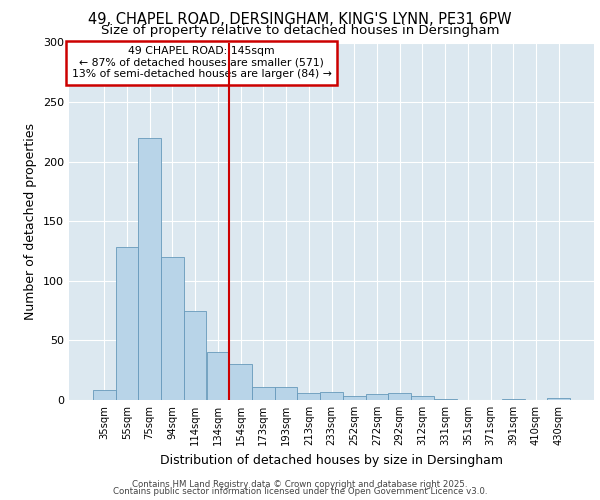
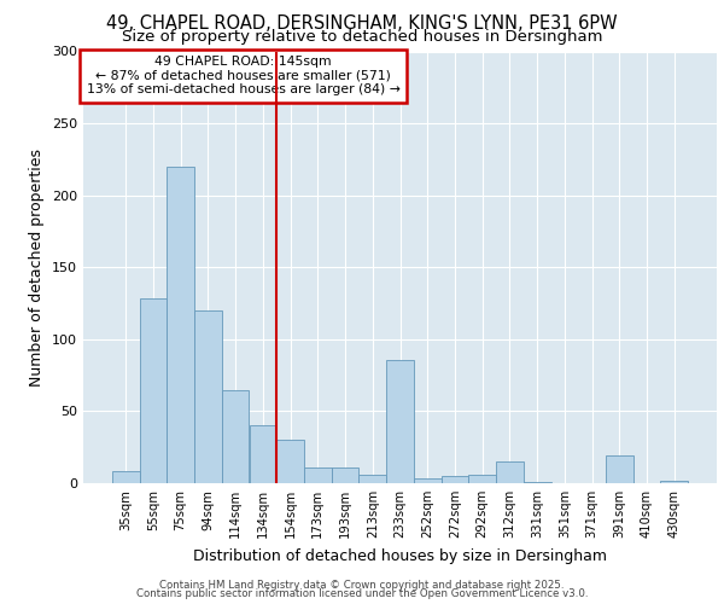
114sqm: 75 -> 65
233sqm: 7 -> 86
312sqm: 3 -> 15
391sqm: 1 -> 19
